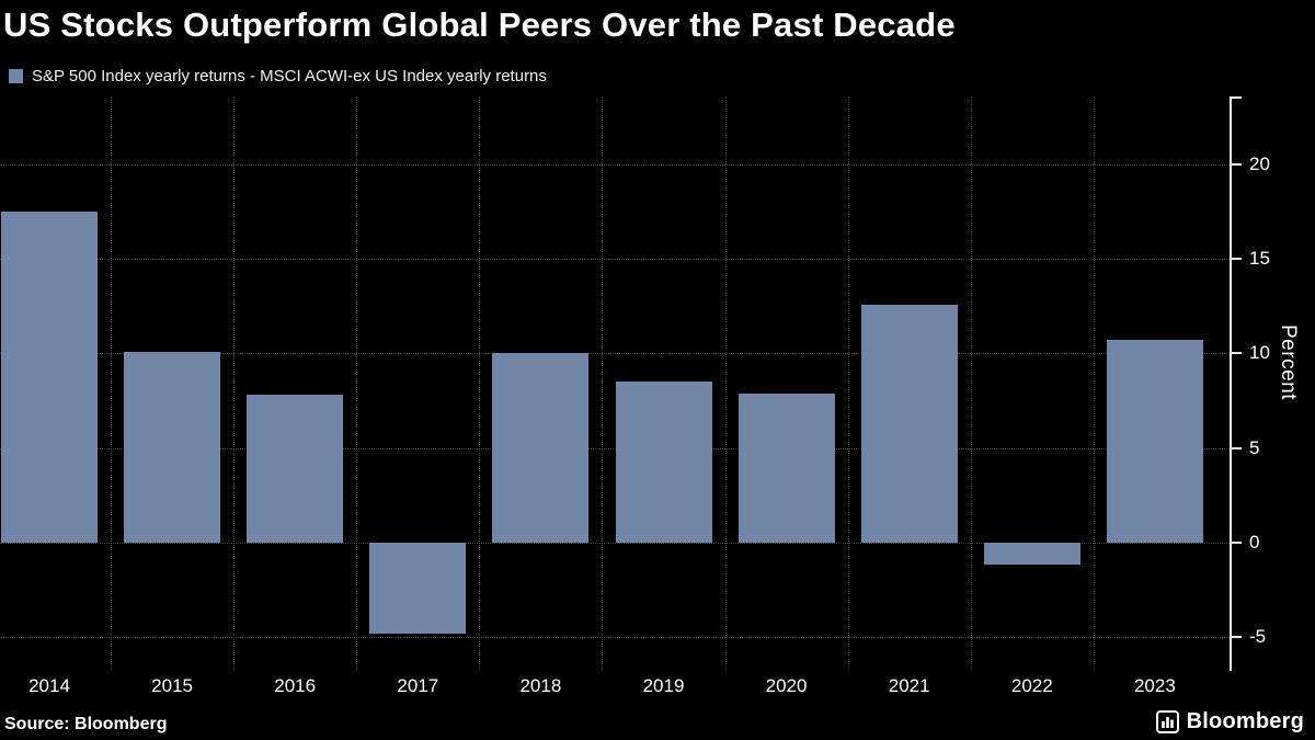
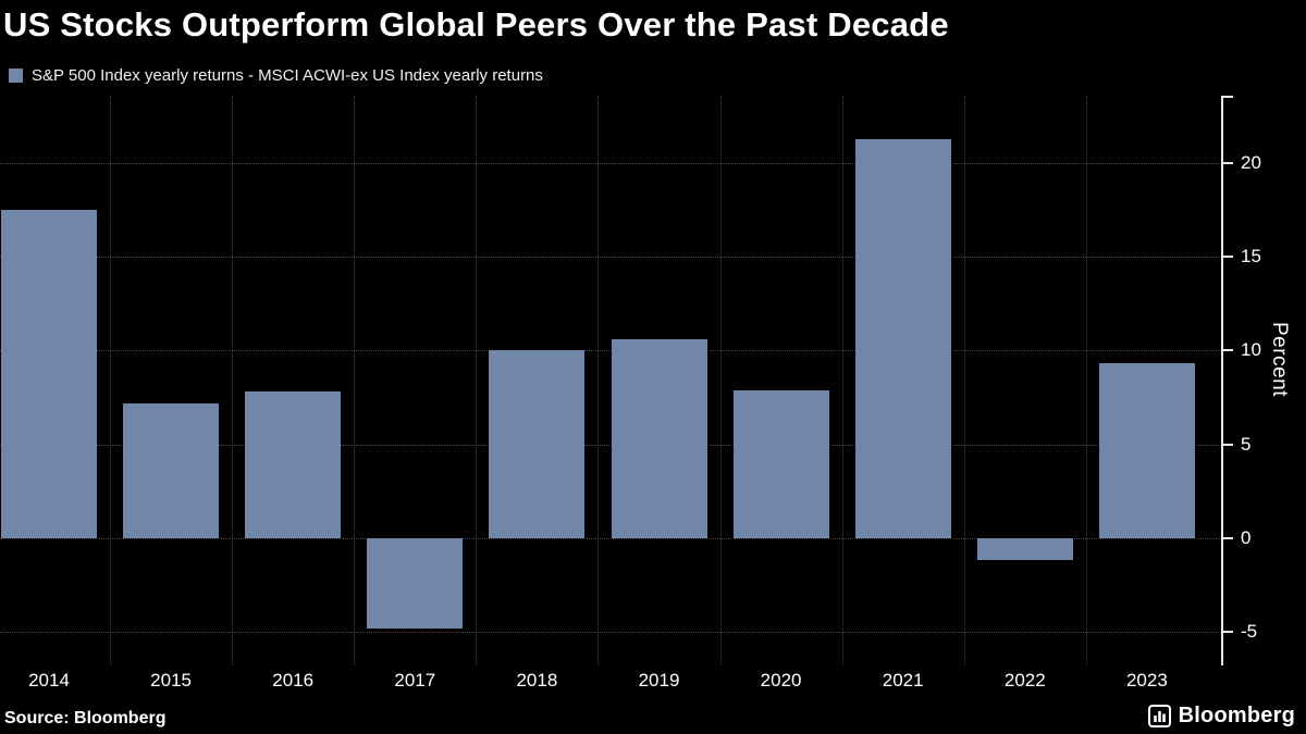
2015: 10.1 -> 7.2
2019: 8.5 -> 10.6
2021: 12.6 -> 21.3
2023: 10.7 -> 9.3
